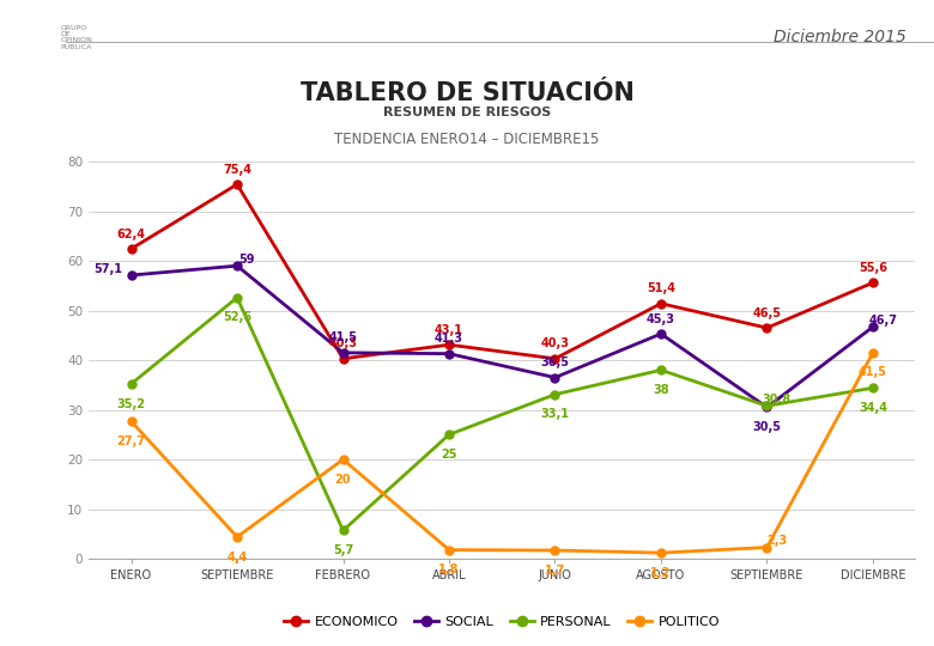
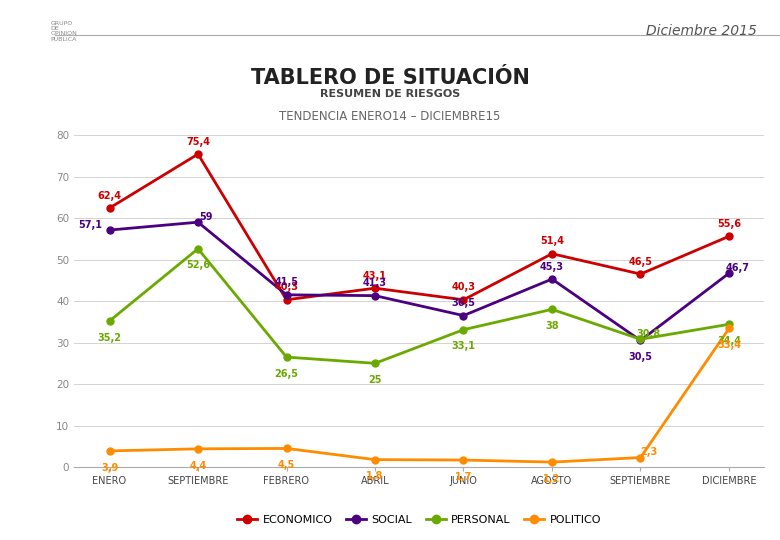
POLITICO/ENERO: 27,7 -> 3,9
PERSONAL/FEBRERO: 5,7 -> 26,5
POLITICO/FEBRERO: 20 -> 4,5
POLITICO/DICIEMBRE: 41.5 -> 33.4
